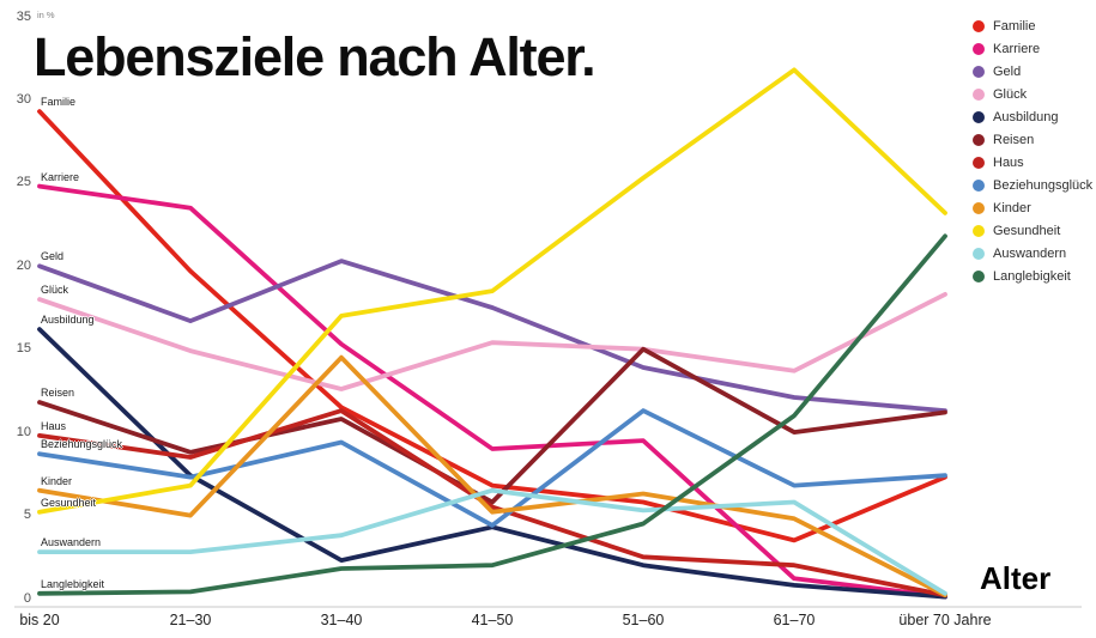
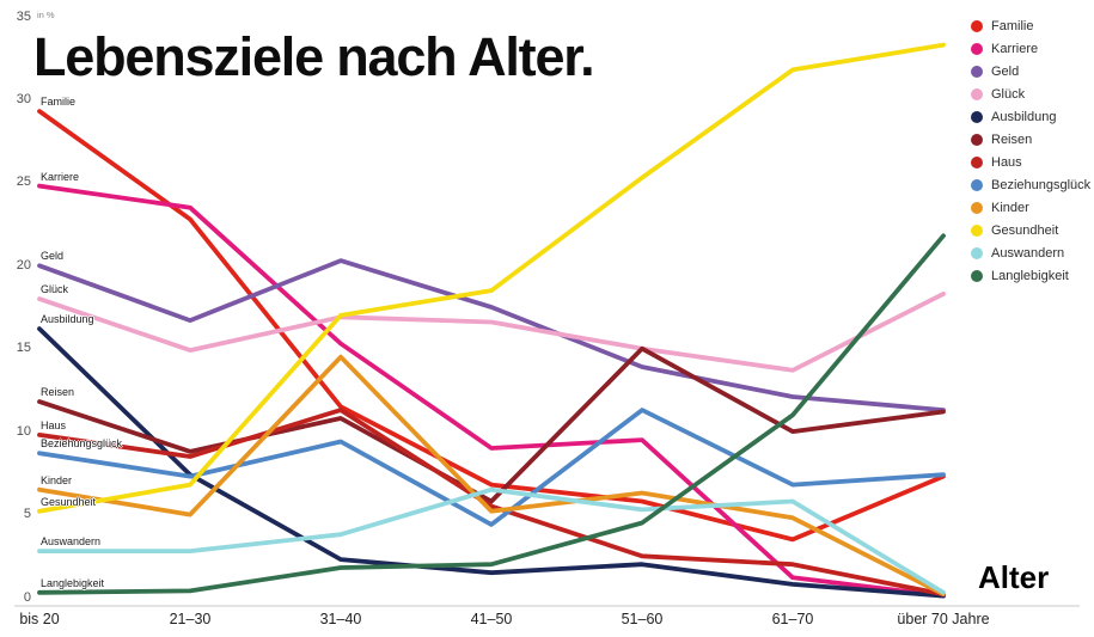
Familie/21–30: 19.7 -> 22.8
Glück/31–40: 12.6 -> 16.9
Glück/41–50: 15.4 -> 16.6
Ausbildung/41–50: 4.3 -> 1.5
Gesundheit/über 70 Jahre: 23.2 -> 33.3
